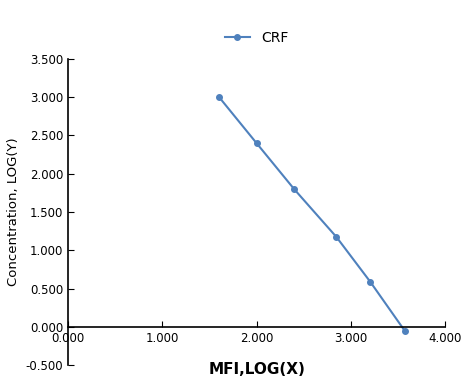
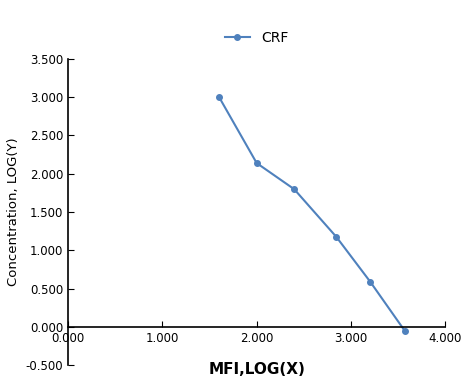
2.000: 2.40 -> 2.14
